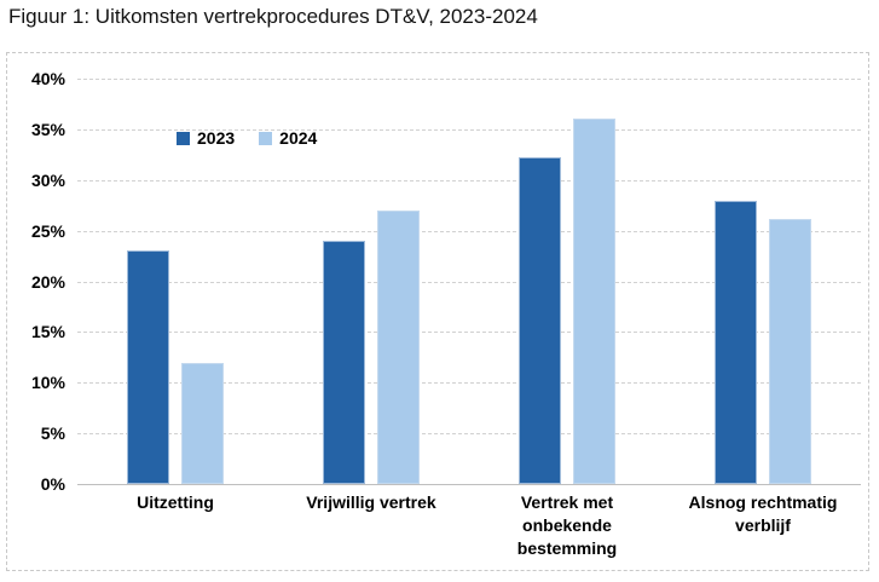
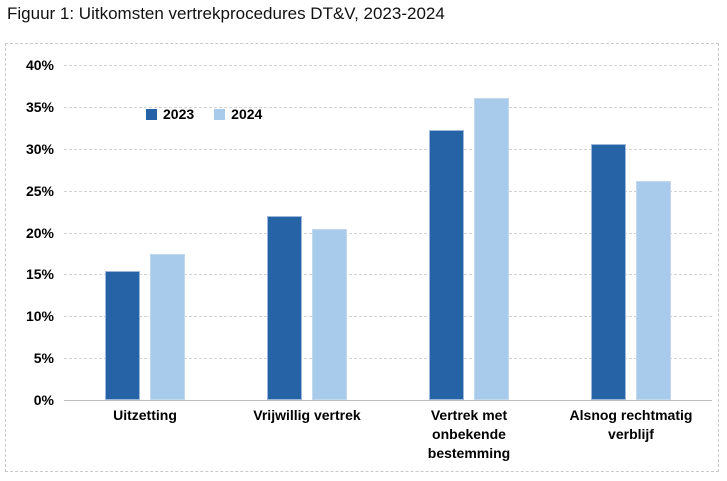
2023/Uitzetting: 23% -> 15%
2024/Uitzetting: 12% -> 17%
2023/Vrijwillig vertrek: 24% -> 22%
2024/Vrijwillig vertrek: 27% -> 20%
2023/Alsnog rechtmatig verblijf: 28% -> 31%
